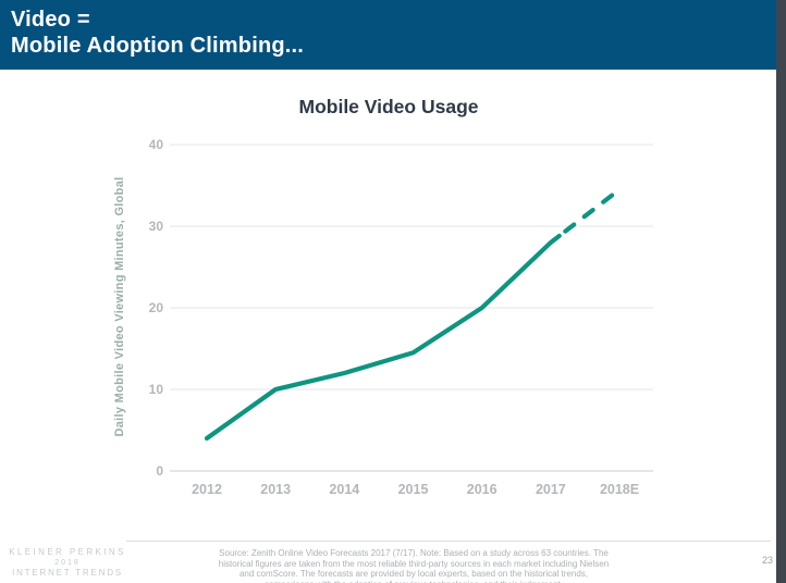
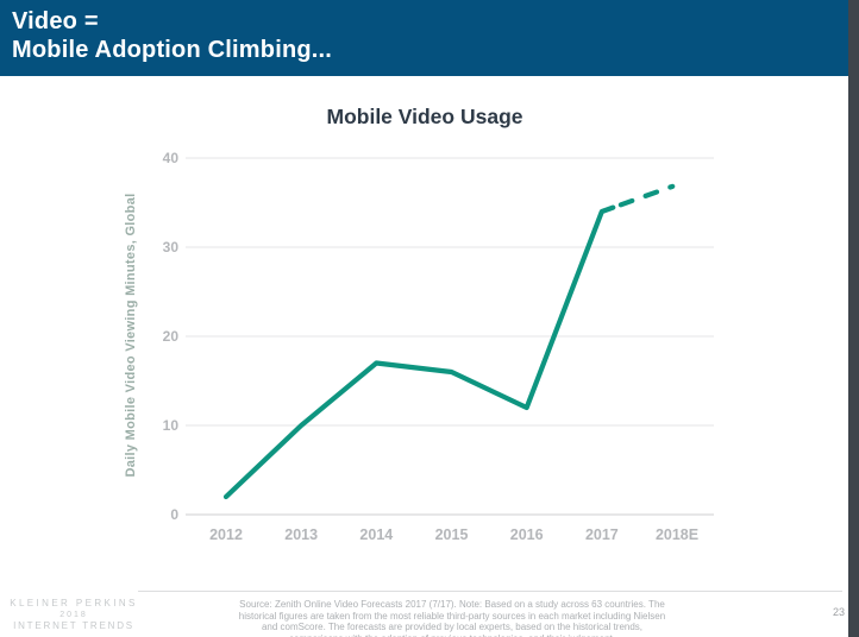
2012: 4 -> 2
2014: 12 -> 17
2015: 14 -> 16
2016: 20 -> 12
2017: 28 -> 34
2018E: 34 -> 37
